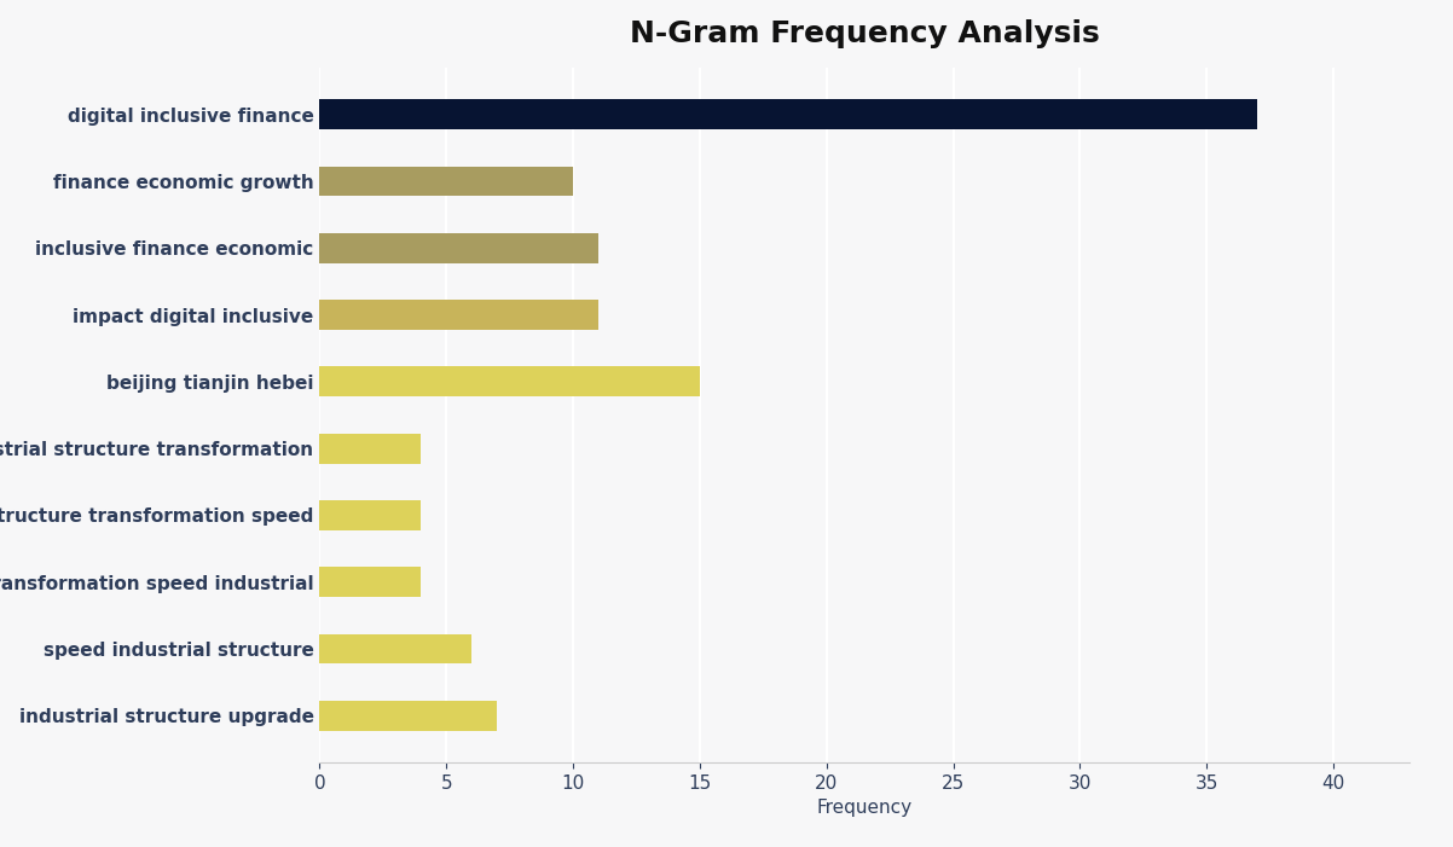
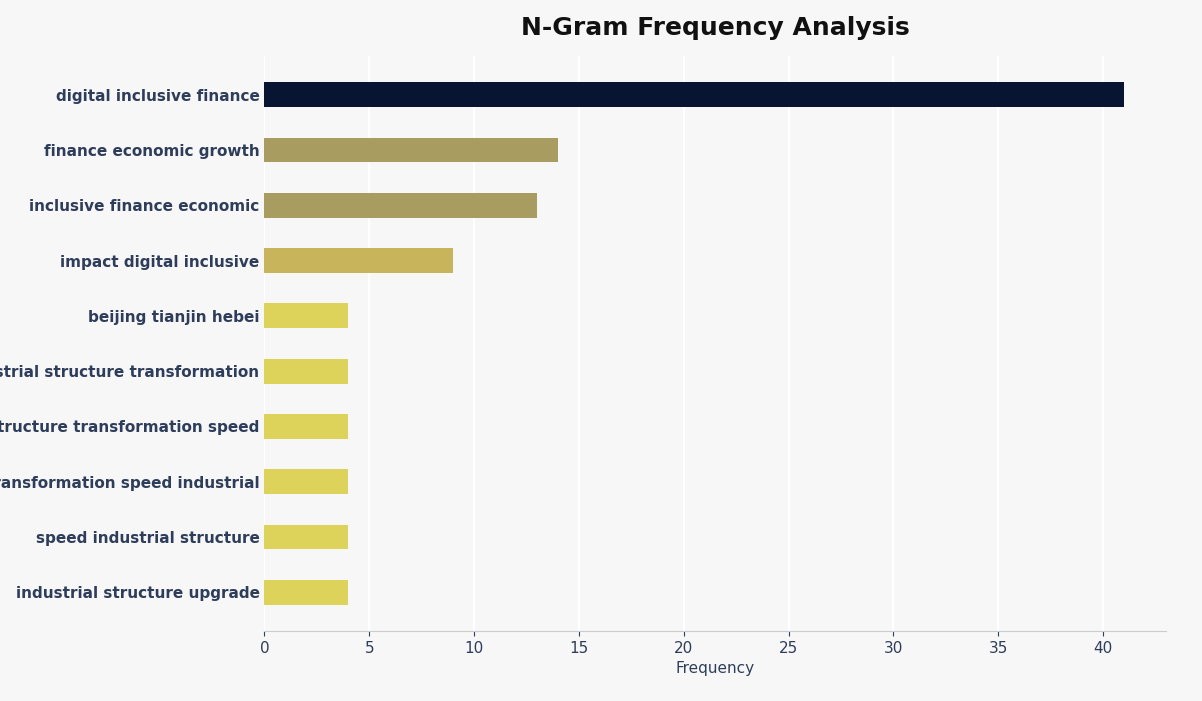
digital inclusive finance: 37 -> 41
finance economic growth: 10 -> 14
inclusive finance economic: 11 -> 13
impact digital inclusive: 11 -> 9
beijing tianjin hebei: 15 -> 4
speed industrial structure: 6 -> 4
industrial structure upgrade: 7 -> 4
